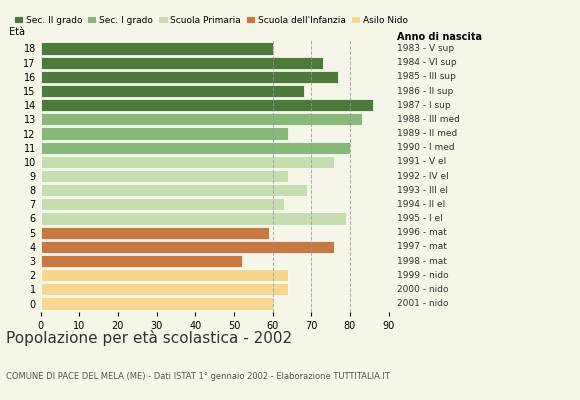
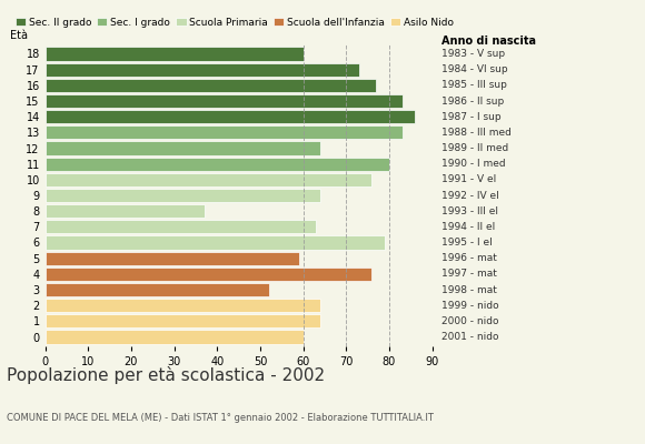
15: 68 -> 83
8: 69 -> 37
